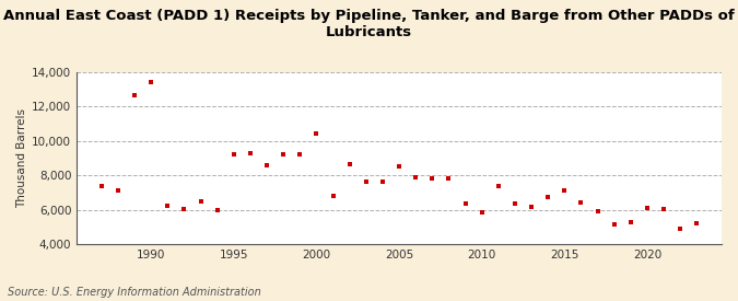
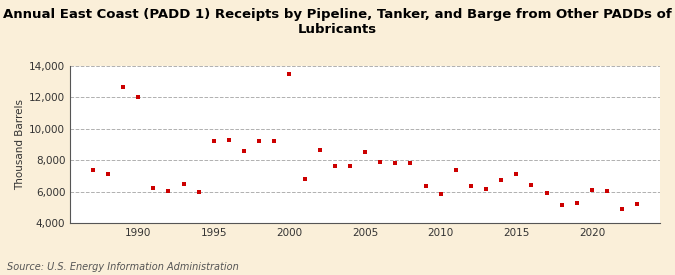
1990: 13,400 -> 12,000
2000: 10,400 -> 13,500
